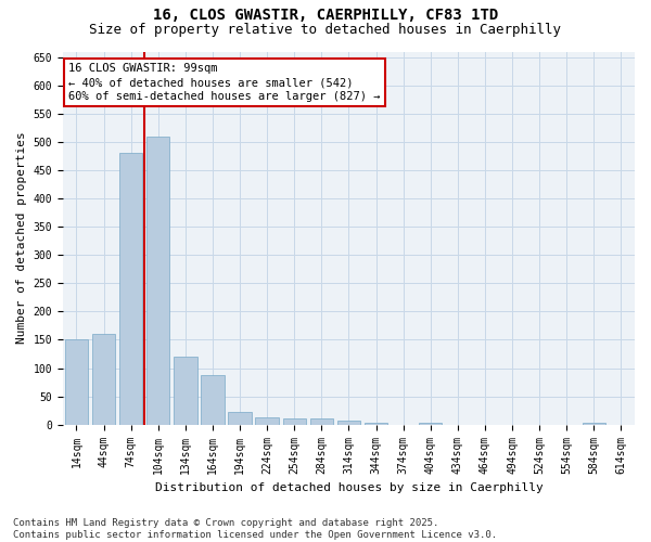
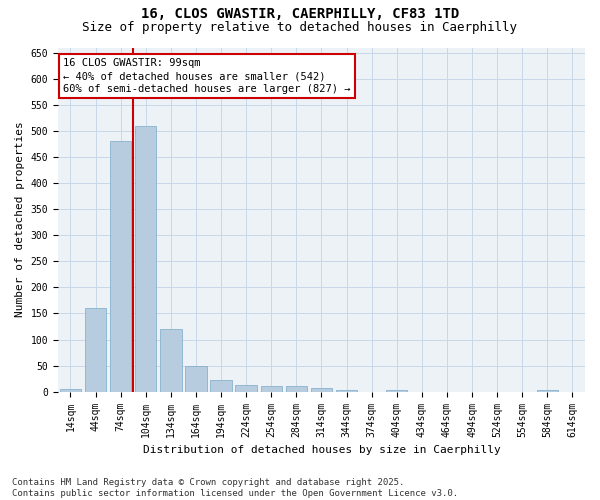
14sqm: 150 -> 5
164sqm: 88 -> 50
